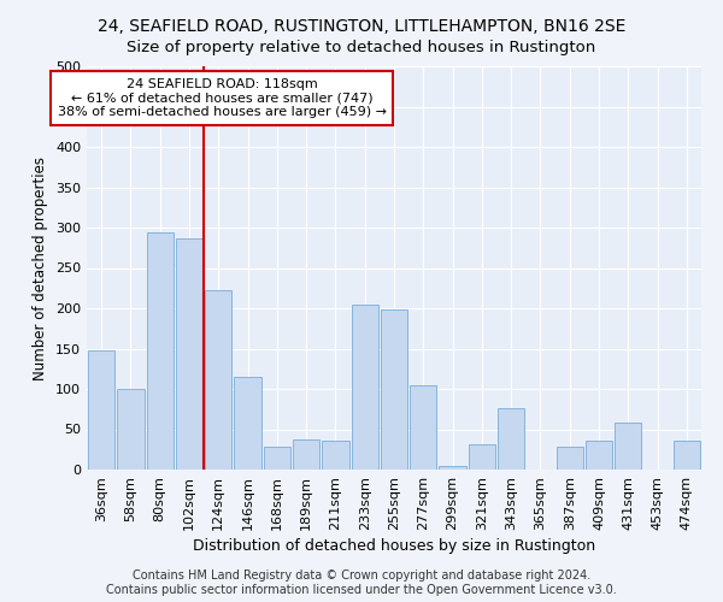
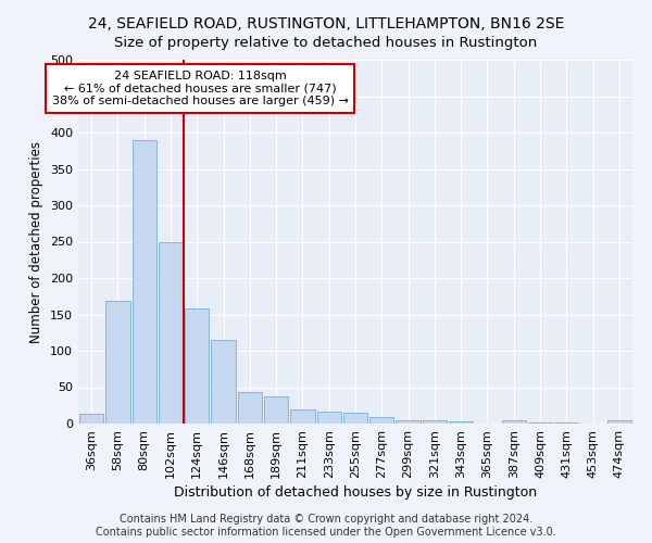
36sqm: 148 -> 13
58sqm: 100 -> 168
80sqm: 294 -> 390
102sqm: 286 -> 250
124sqm: 222 -> 158
168sqm: 28 -> 43
211sqm: 36 -> 19
233sqm: 204 -> 16
255sqm: 198 -> 15
277sqm: 104 -> 9
321sqm: 32 -> 4
343sqm: 76 -> 3
387sqm: 28 -> 4
409sqm: 36 -> 1
431sqm: 58 -> 1
474sqm: 36 -> 4
